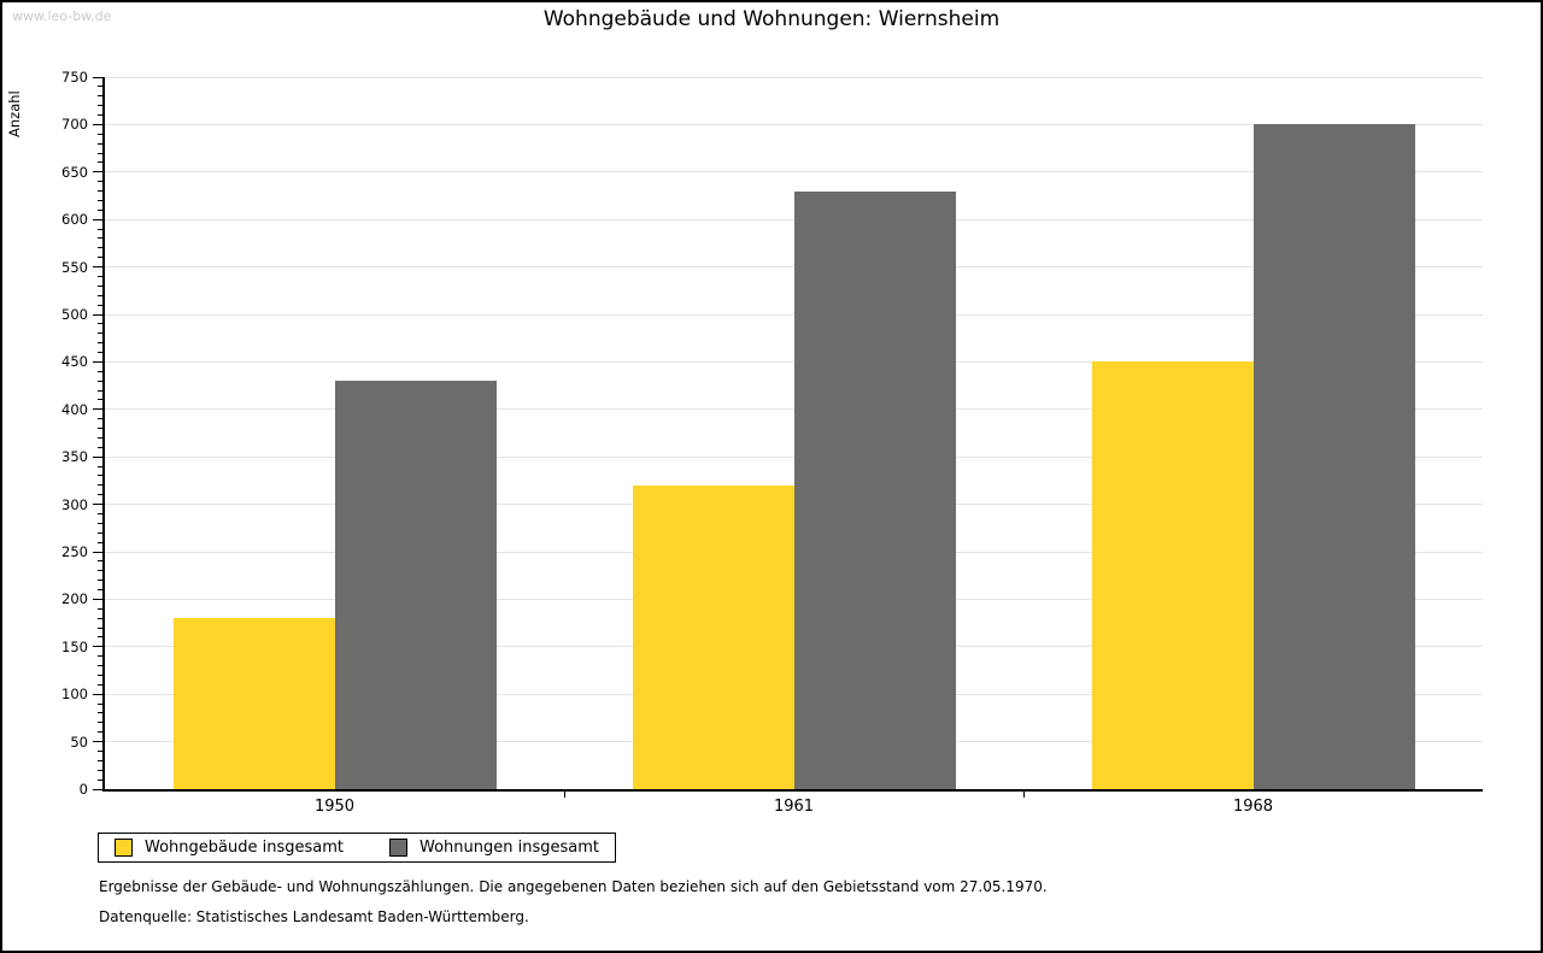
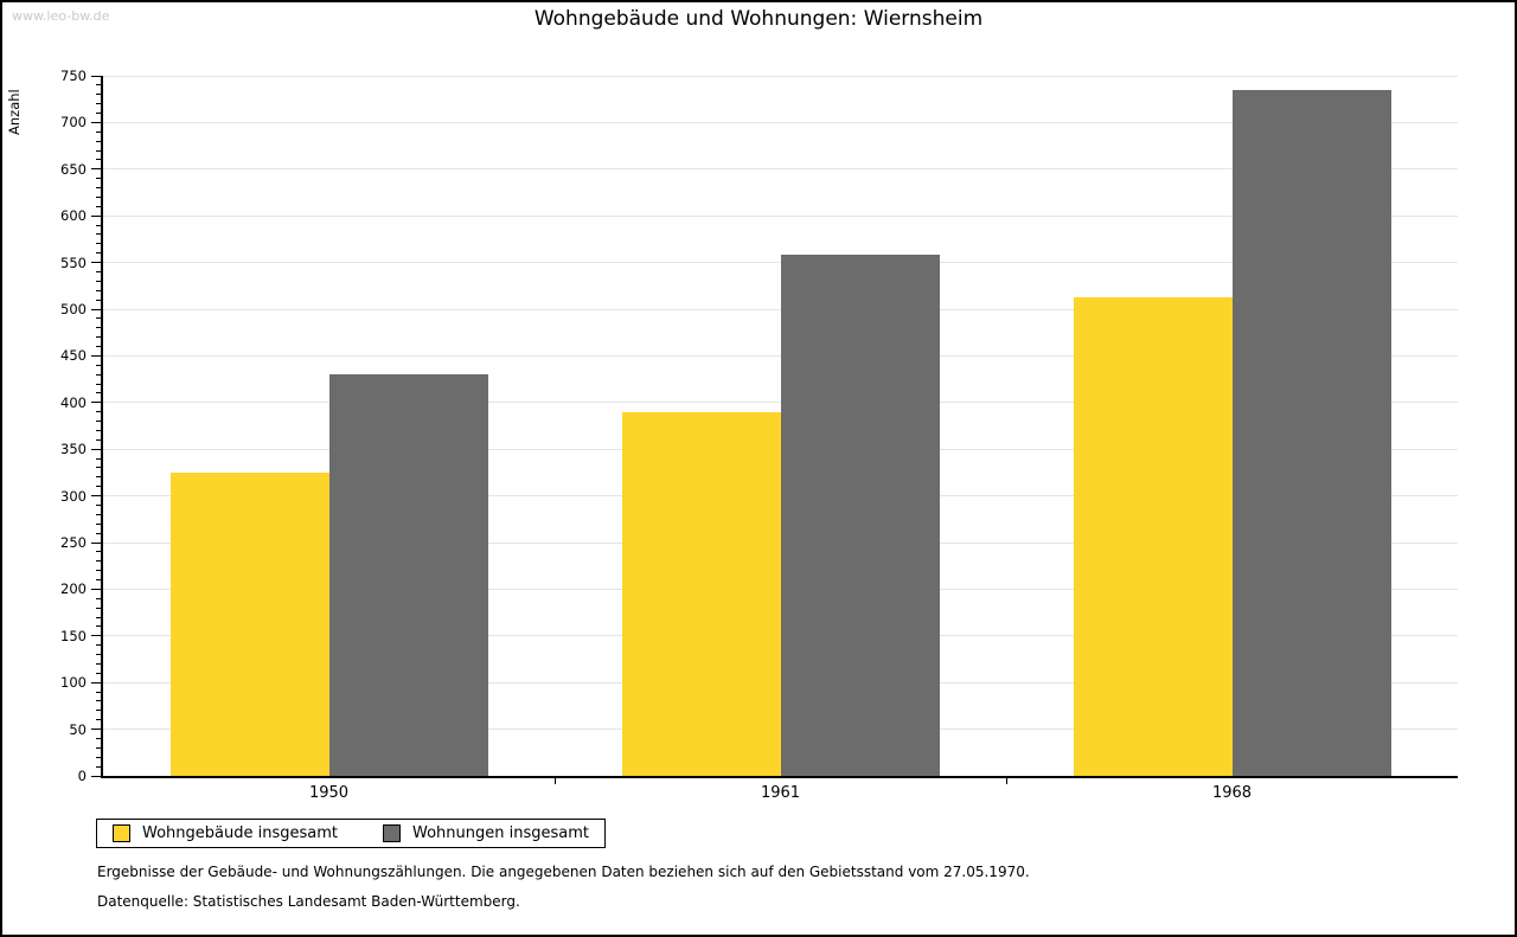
Wohngebäude insgesamt/1950: 180 -> 320
Wohngebäude insgesamt/1961: 320 -> 390
Wohnungen insgesamt/1961: 630 -> 560
Wohngebäude insgesamt/1968: 450 -> 510
Wohnungen insgesamt/1968: 700 -> 740
